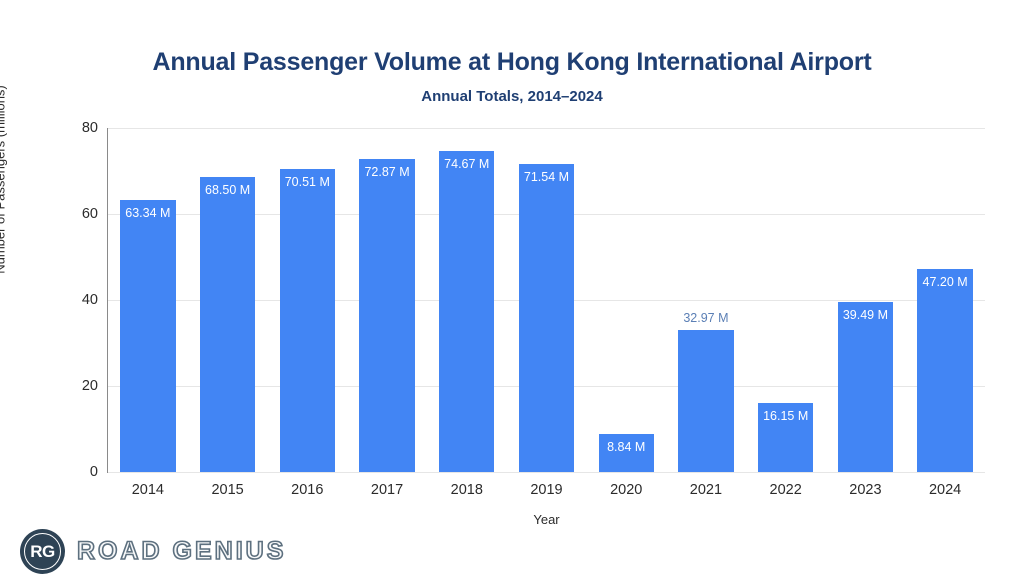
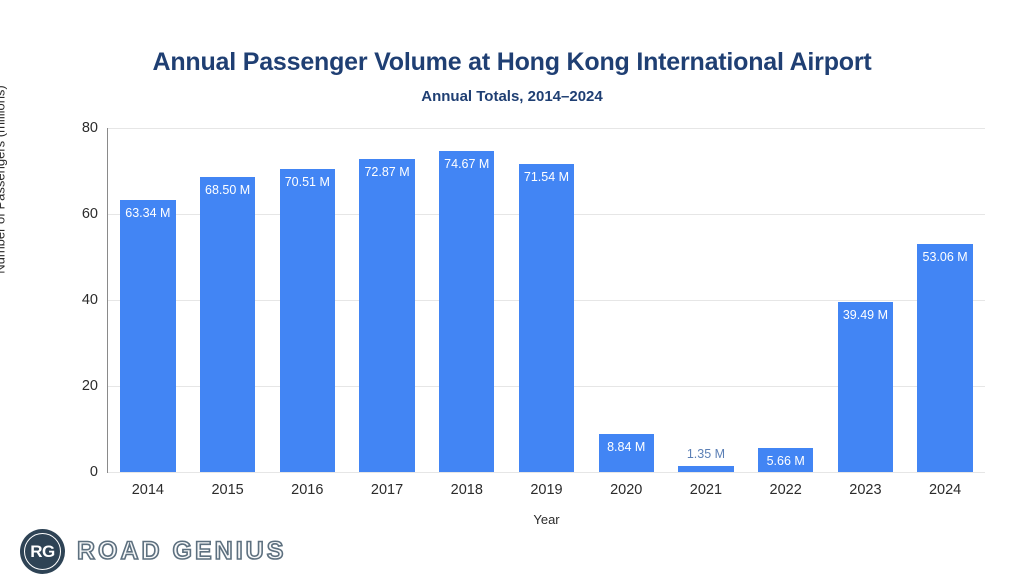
2021: 32.97 -> 1.35
2022: 16.15 -> 5.66
2024: 47.20 -> 53.06
